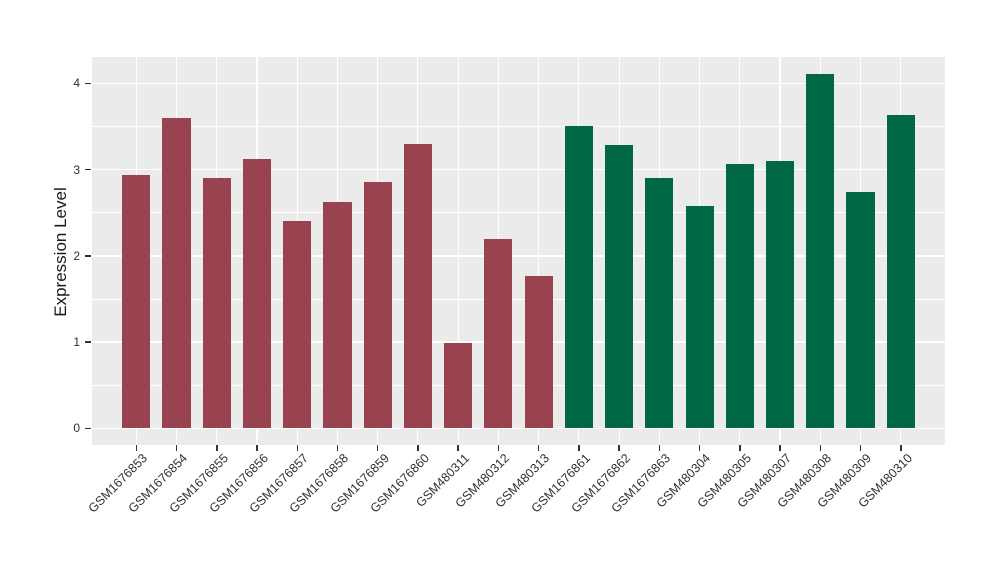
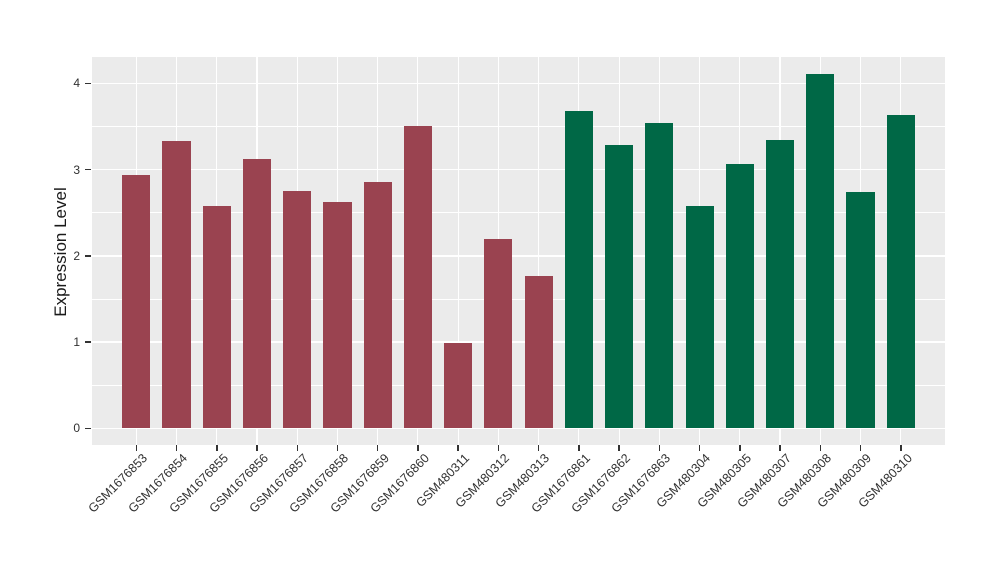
GSM1676854: 3.6 -> 3.3
GSM1676855: 2.9 -> 2.6
GSM1676857: 2.4 -> 2.8
GSM1676860: 3.3 -> 3.5
GSM1676861: 3.5 -> 3.7
GSM1676863: 2.9 -> 3.5
GSM480307: 3.1 -> 3.3
